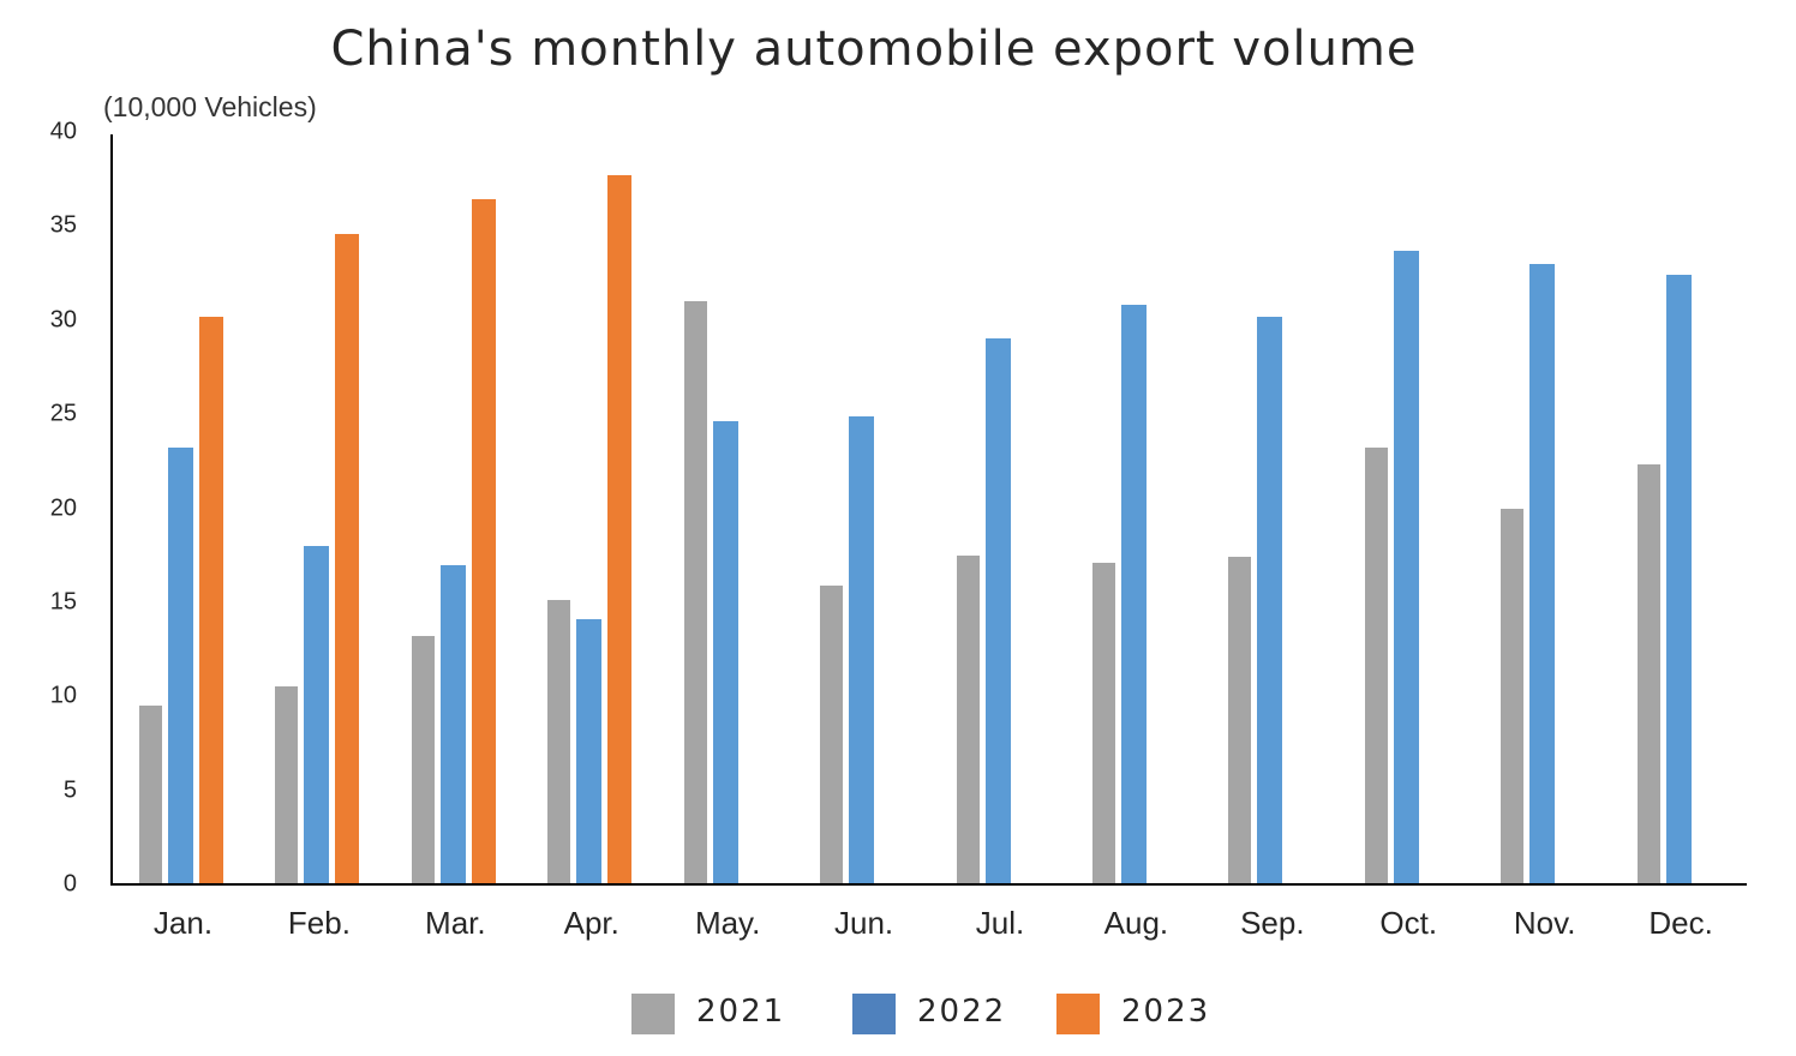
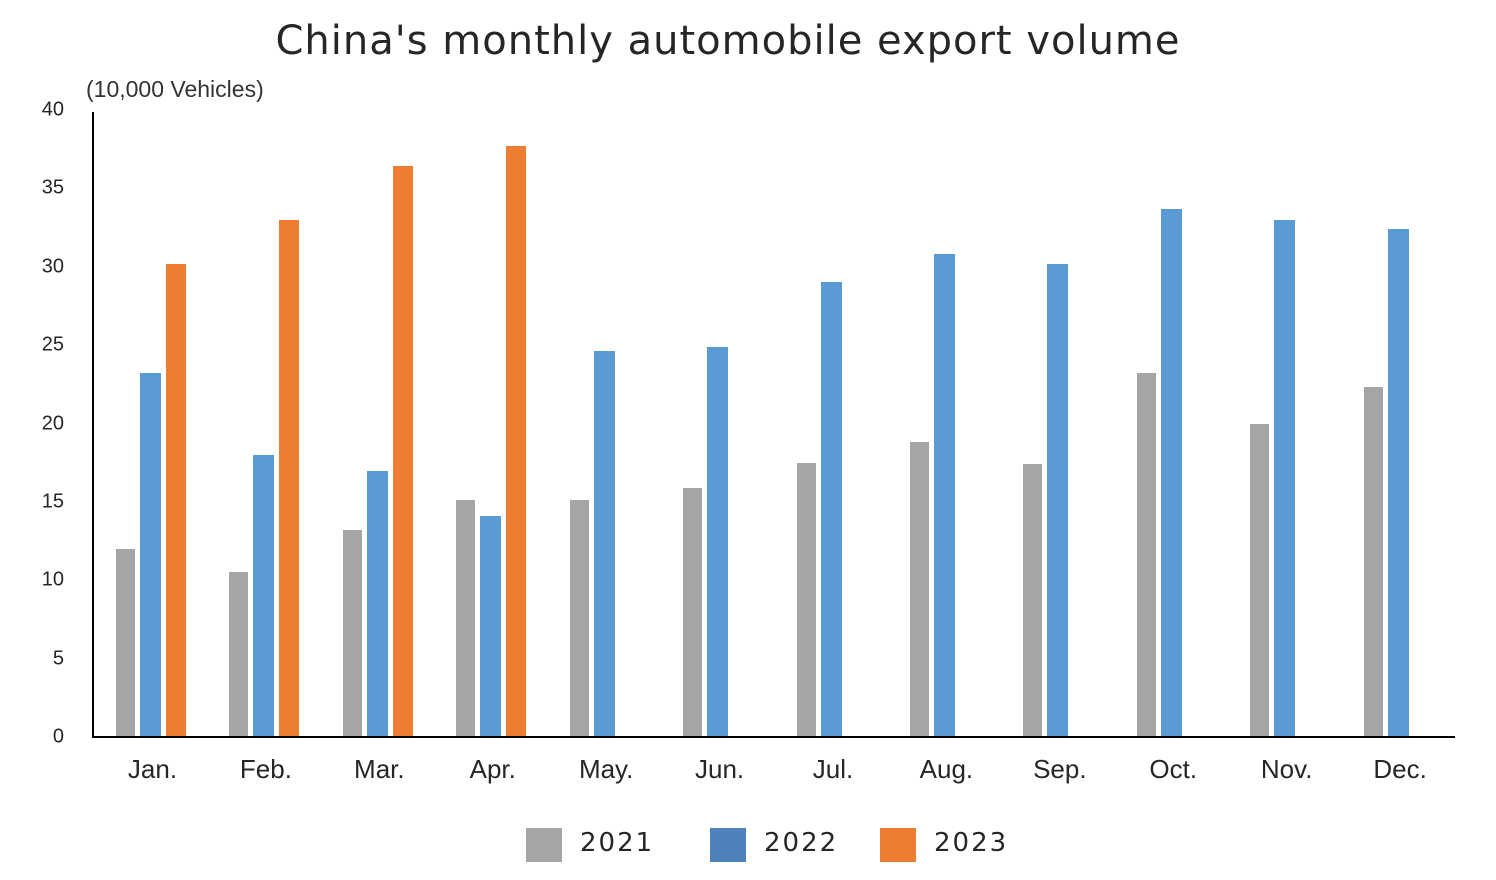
2021/Jan.: 9.5 -> 12.0
2023/Feb.: 34.6 -> 33.0
2021/May.: 31.0 -> 15.1
2021/Aug.: 17.1 -> 18.8
